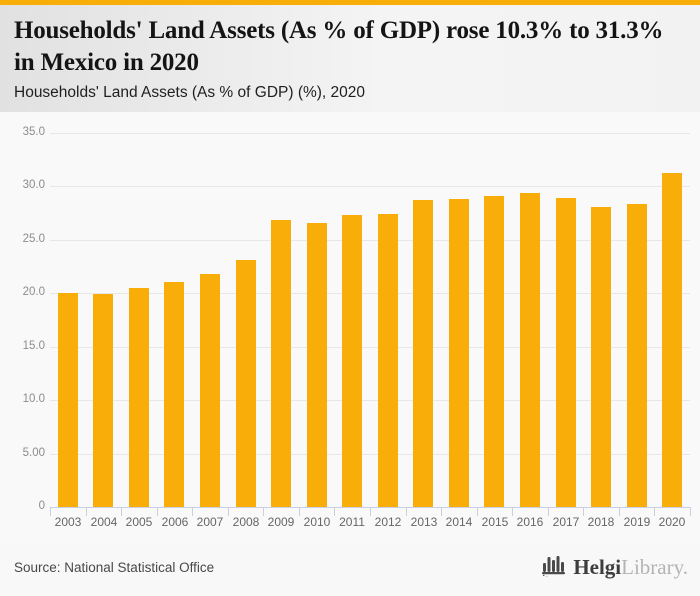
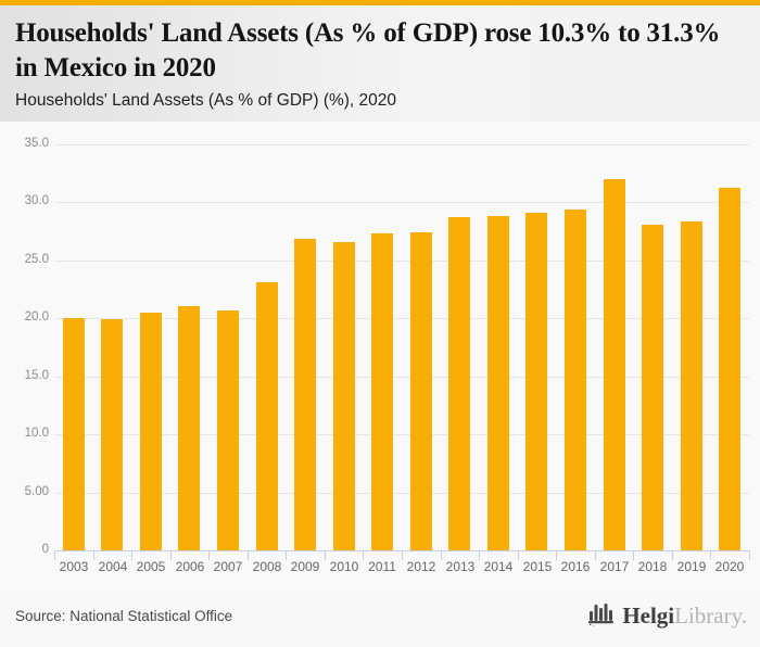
2007: 21.8 -> 20.7
2017: 28.9 -> 32.0
